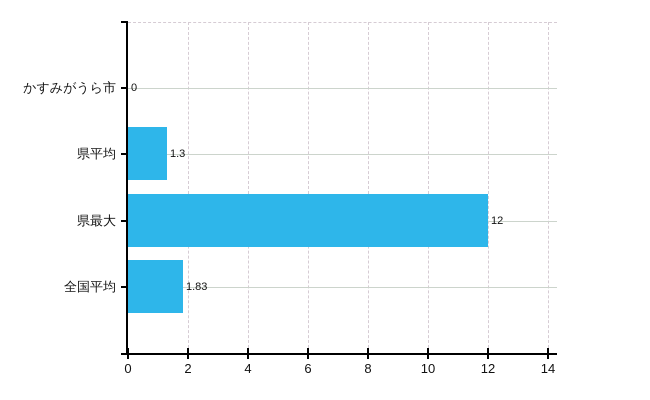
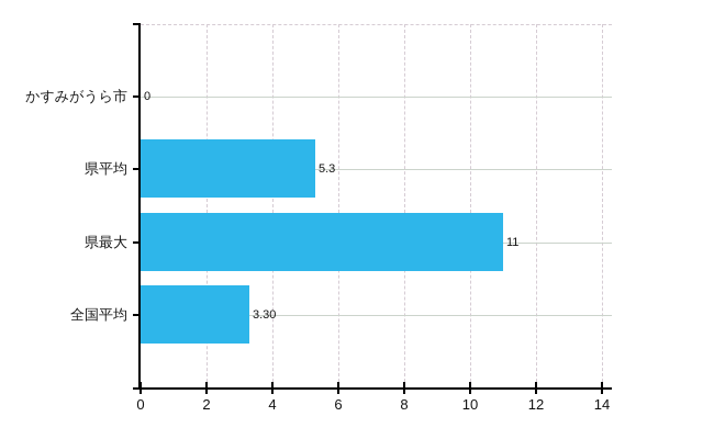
県平均: 1.3 -> 5.3
県最大: 12 -> 11
全国平均: 1.83 -> 3.30
